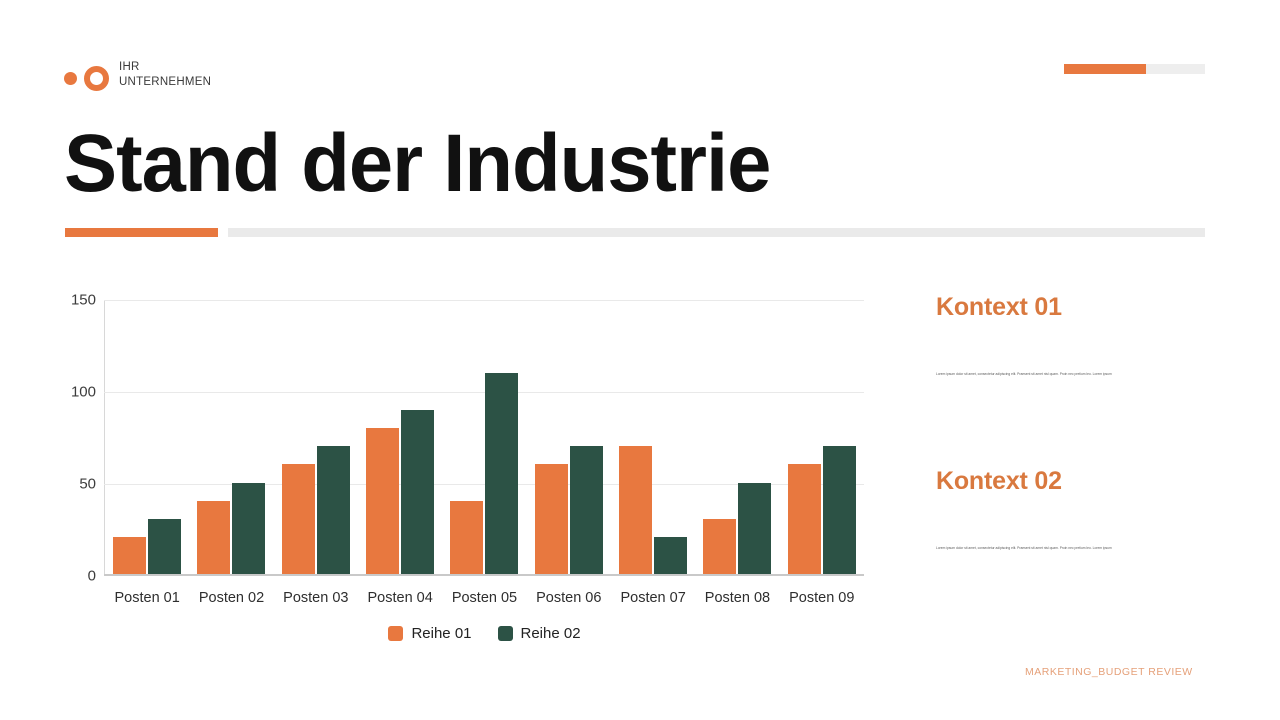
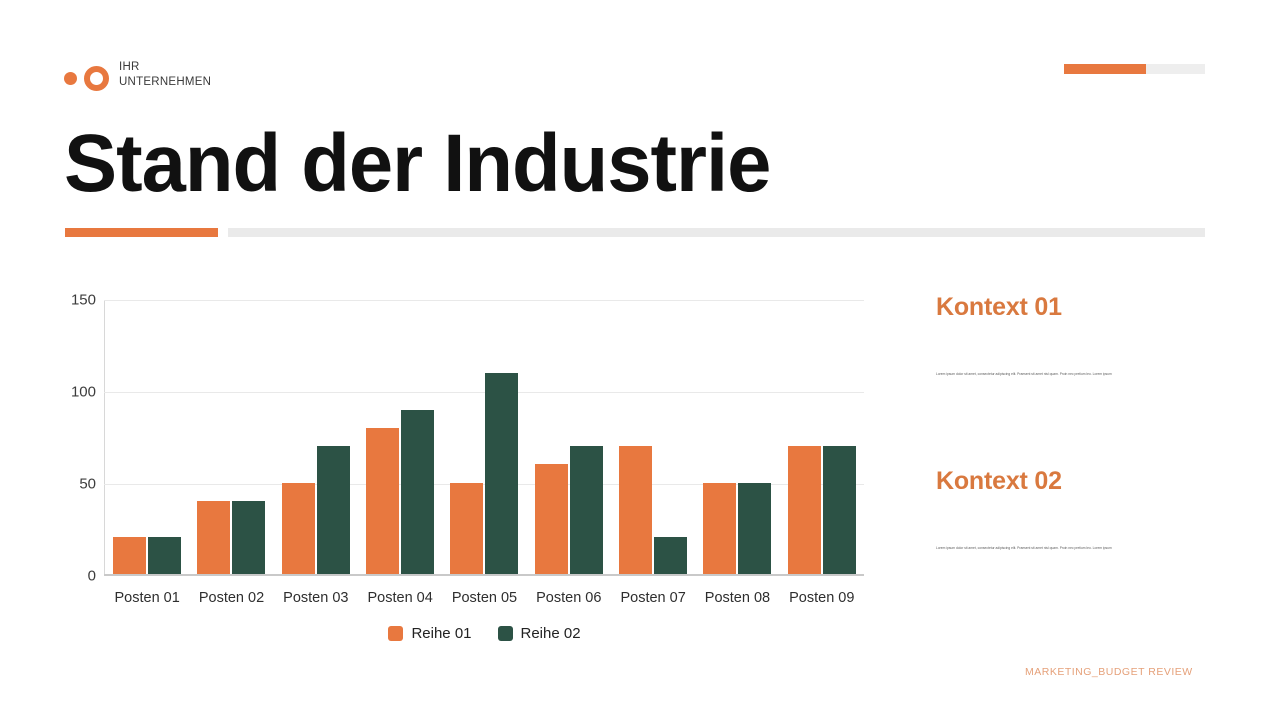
Reihe 02/Posten 01: 30 -> 20
Reihe 02/Posten 02: 50 -> 40
Reihe 01/Posten 03: 60 -> 50
Reihe 01/Posten 05: 40 -> 50
Reihe 01/Posten 08: 30 -> 50
Reihe 01/Posten 09: 60 -> 70
